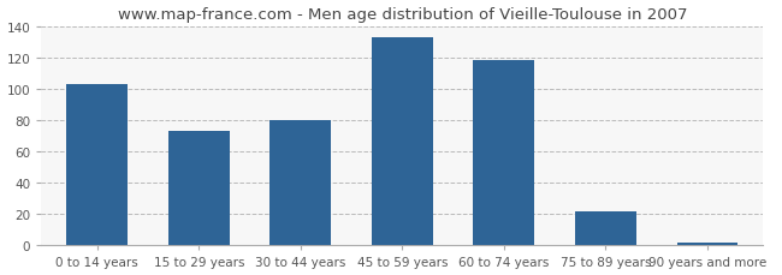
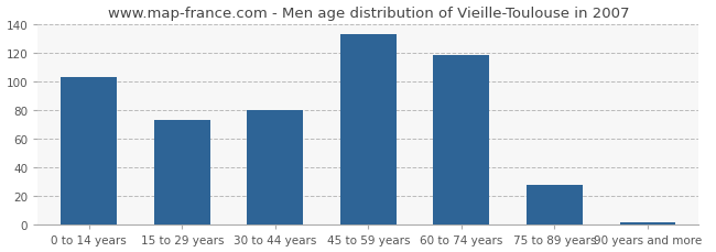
75 to 89 years: 22 -> 28
